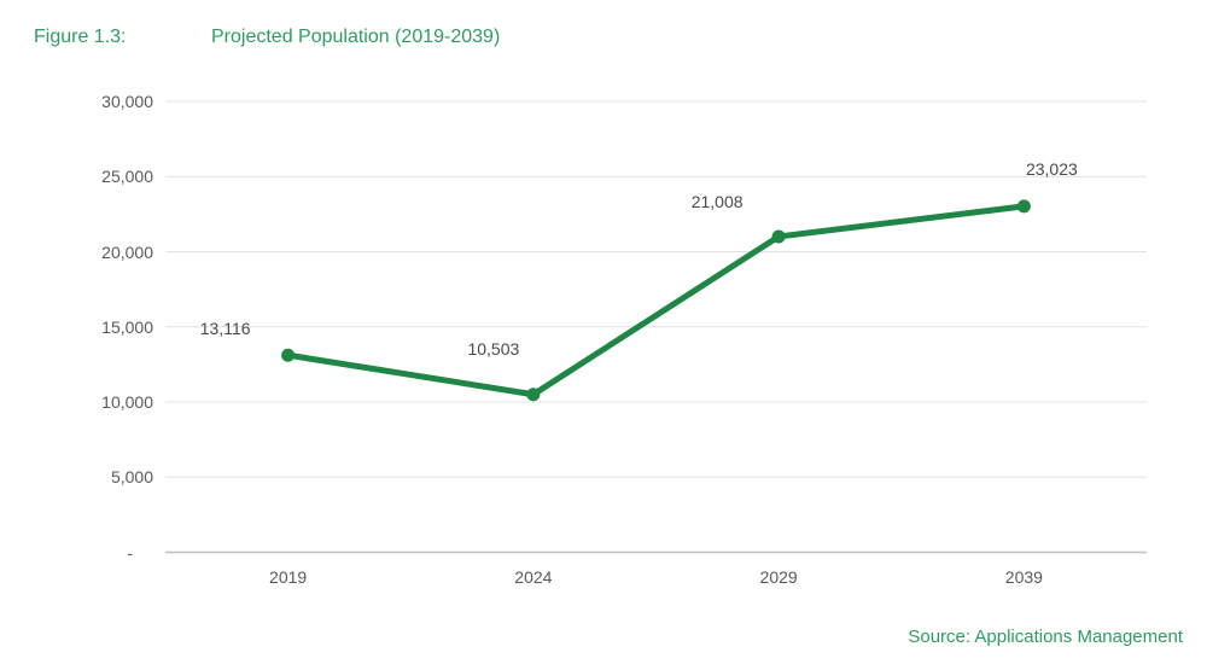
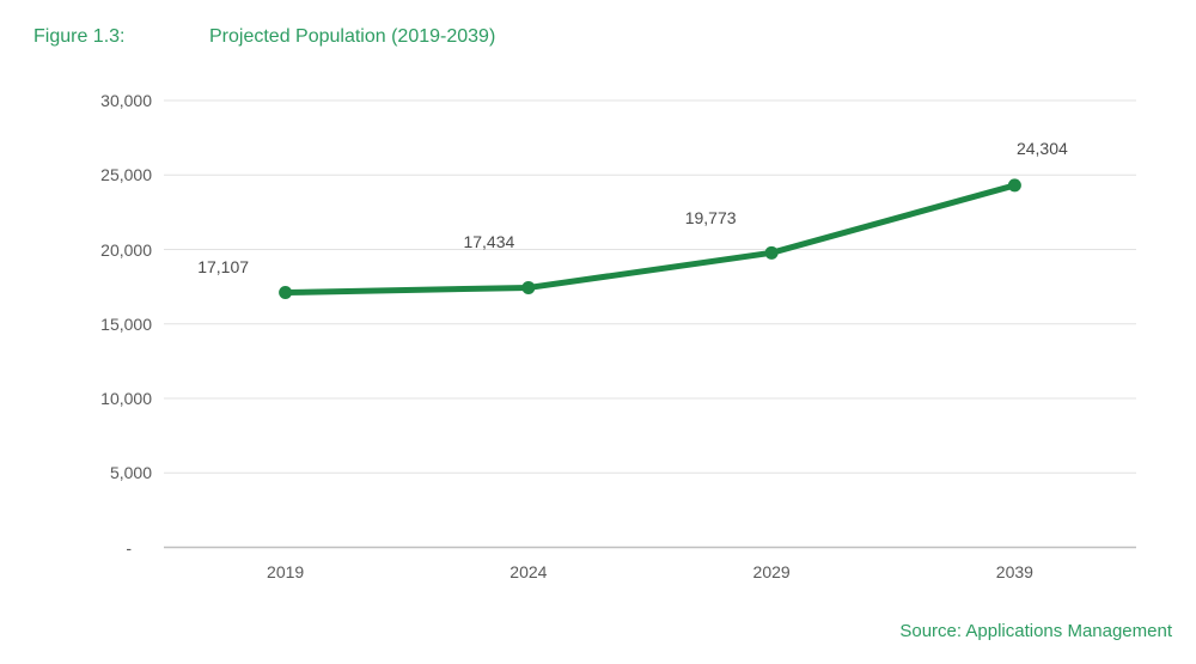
2019: 13,116 -> 17,107
2024: 10,503 -> 17,434
2029: 21,008 -> 19,773
2039: 23,023 -> 24,304
